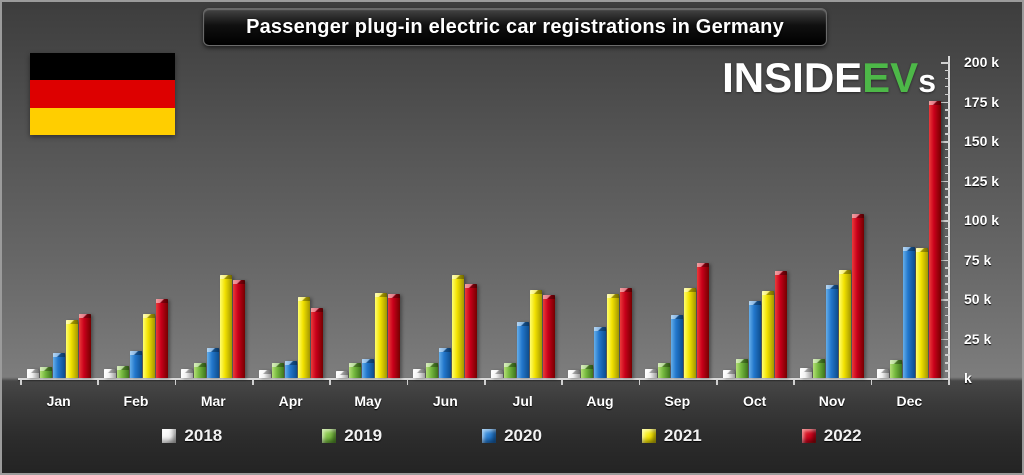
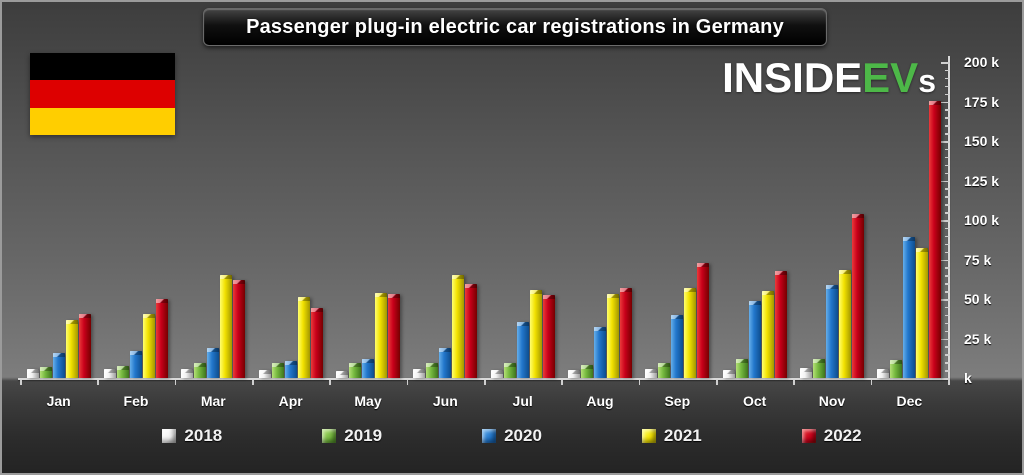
2020/Dec: 83k -> 89k
